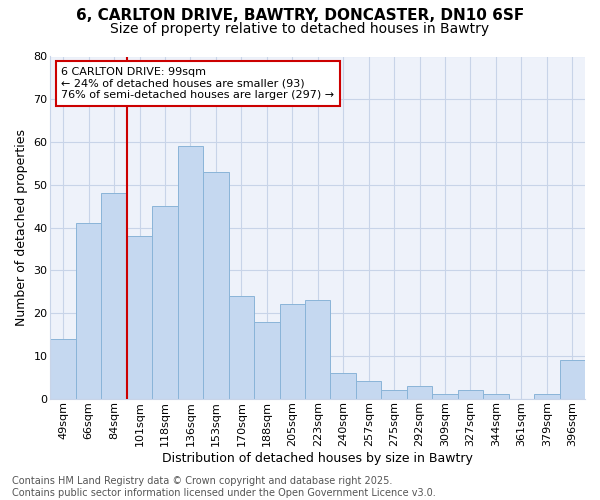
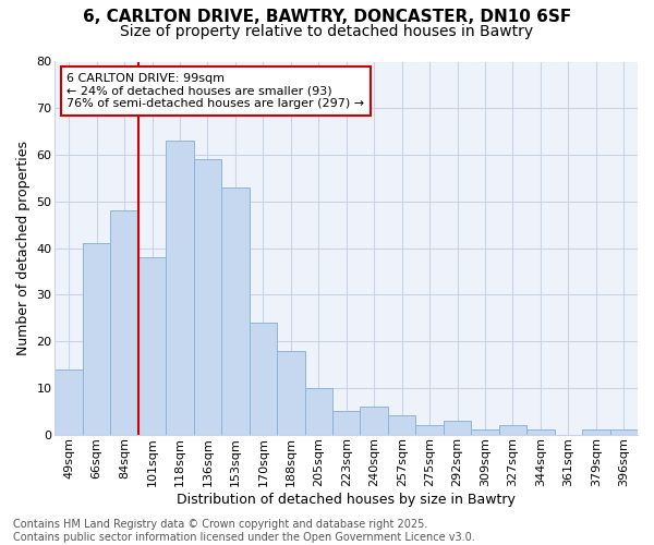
118sqm: 45 -> 63
205sqm: 22 -> 10
223sqm: 23 -> 5
396sqm: 9 -> 1
